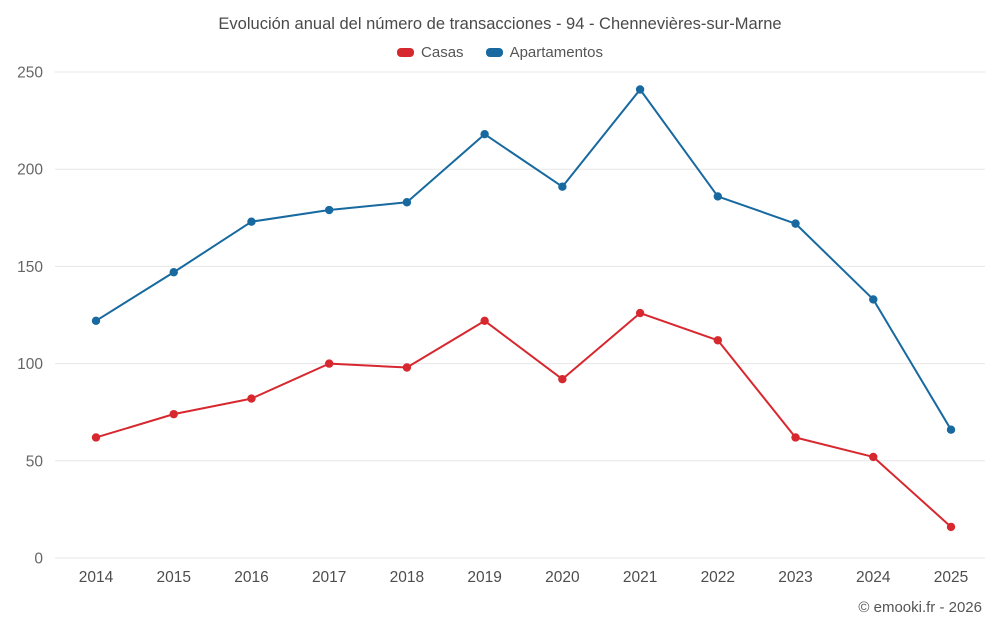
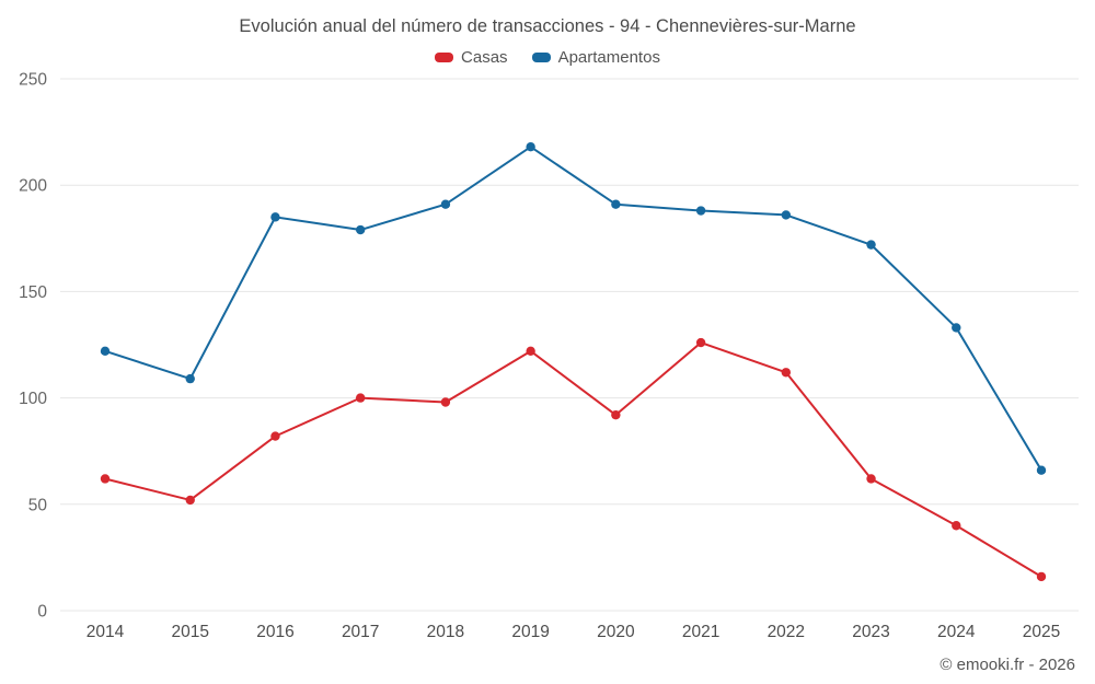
Casas/2015: 74 -> 52
Apartamentos/2015: 147 -> 109
Apartamentos/2016: 173 -> 185
Apartamentos/2018: 183 -> 191
Apartamentos/2021: 241 -> 188
Casas/2024: 52 -> 40
